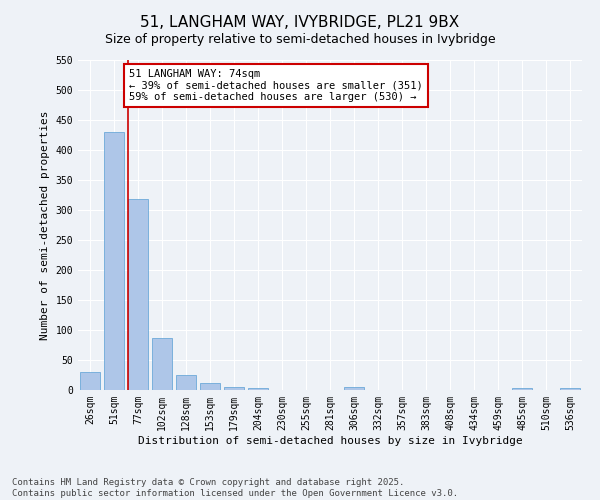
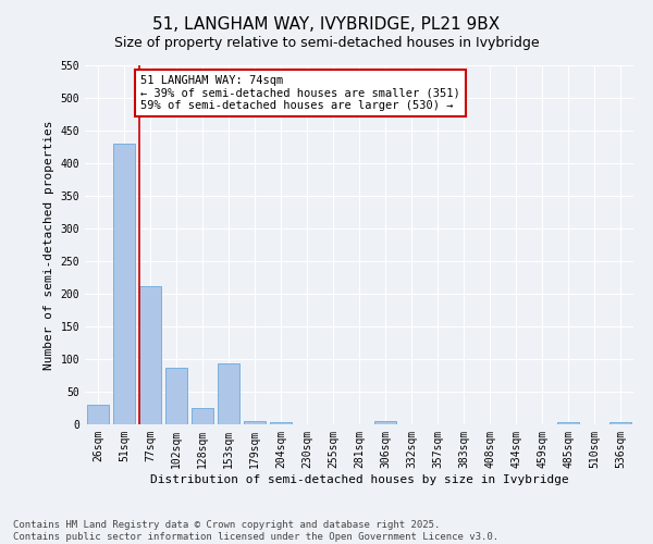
77sqm: 318 -> 212
153sqm: 12 -> 94
